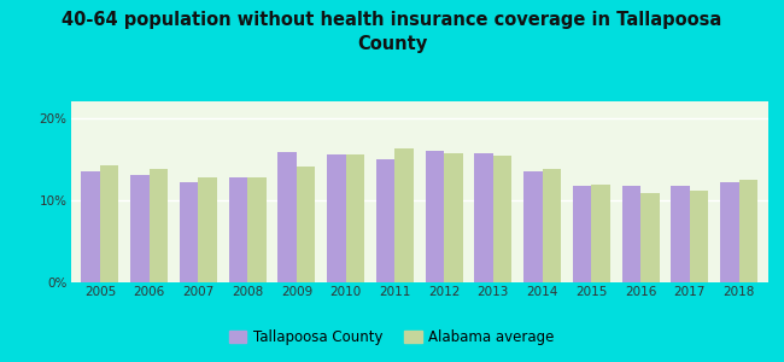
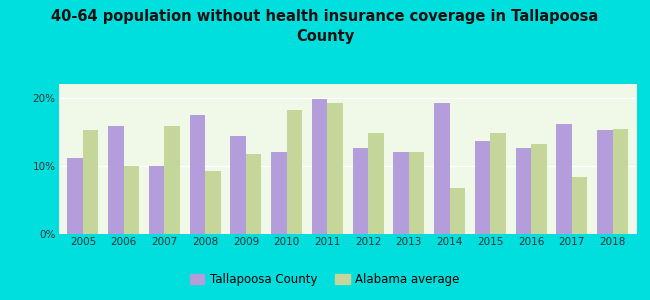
Tallapoosa County/2005: 13.5% -> 11.2%
Alabama average/2005: 14.2% -> 15.2%
Tallapoosa County/2006: 13.0% -> 15.8%
Alabama average/2006: 13.8% -> 10.0%
Tallapoosa County/2007: 12.2% -> 10.0%
Alabama average/2007: 12.8% -> 15.8%
Tallapoosa County/2008: 12.8% -> 17.4%
Alabama average/2008: 12.7% -> 9.2%
Tallapoosa County/2009: 15.8% -> 14.4%
Alabama average/2009: 14.1% -> 11.8%
Tallapoosa County/2010: 15.5% -> 12.0%
Alabama average/2010: 15.5% -> 18.2%
Tallapoosa County/2011: 15.0% -> 19.8%
Alabama average/2011: 16.3% -> 19.2%
Tallapoosa County/2012: 16.0% -> 12.6%
Alabama average/2012: 15.7% -> 14.8%
Tallapoosa County/2013: 15.7% -> 12.0%
Alabama average/2013: 15.4% -> 12.0%
Tallapoosa County/2014: 13.5% -> 19.2%
Alabama average/2014: 13.8% -> 6.8%
Tallapoosa County/2015: 11.7% -> 13.6%
Alabama average/2015: 11.9% -> 14.8%
Tallapoosa County/2016: 11.7% -> 12.6%
Alabama average/2016: 10.9% -> 13.2%
Tallapoosa County/2017: 11.8% -> 16.2%
Alabama average/2017: 11.2% -> 8.4%
Tallapoosa County/2018: 12.2% -> 15.2%
Alabama average/2018: 12.4% -> 15.4%
